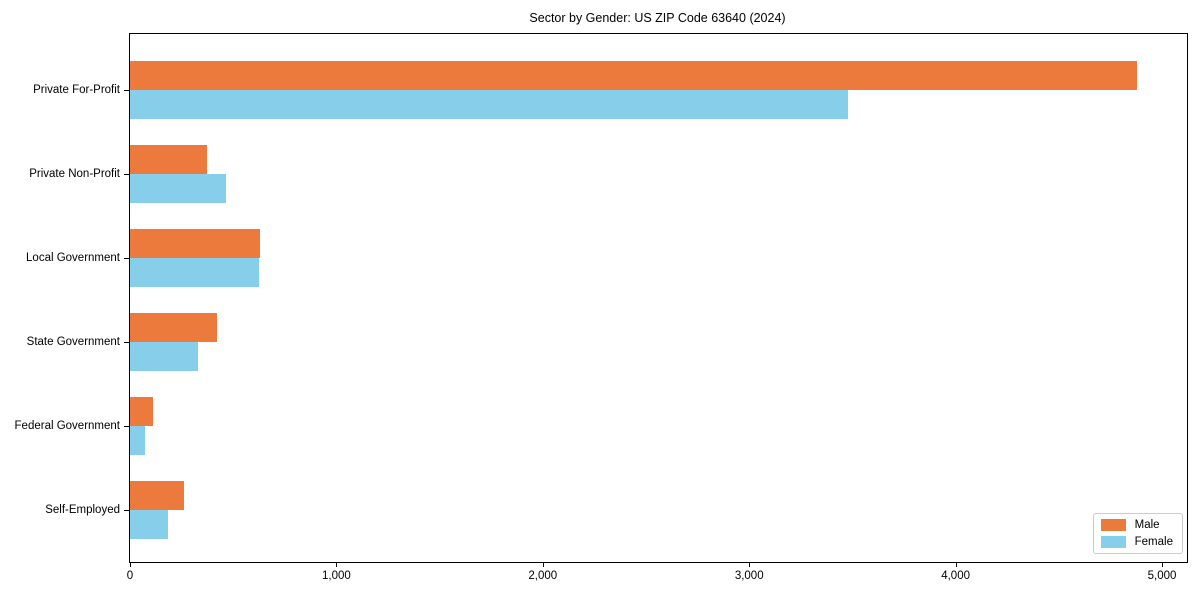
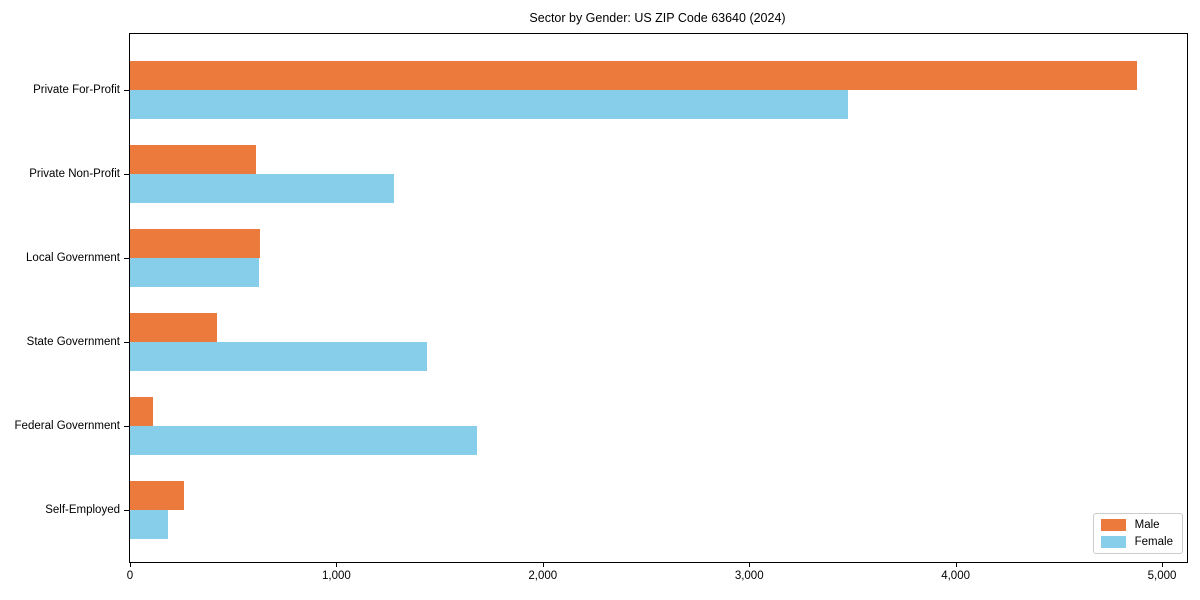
Male/Private Non-Profit: 380 -> 610
Female/Private Non-Profit: 460 -> 1280
Female/State Government: 330 -> 1440
Female/Federal Government: 70 -> 1680
